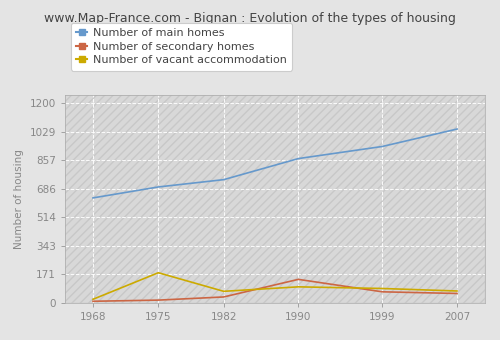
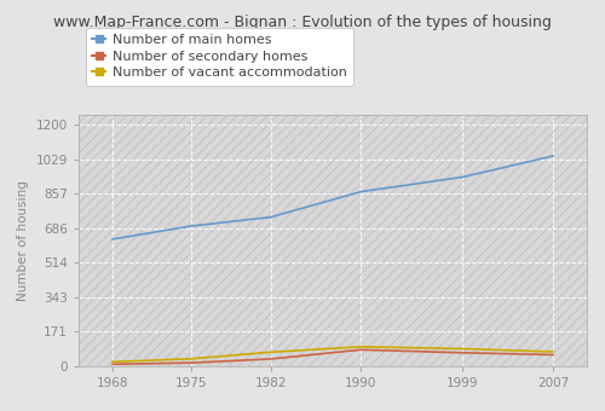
Number of vacant accommodation/1975: 180 -> 40
Number of secondary homes/1990: 140 -> 80
